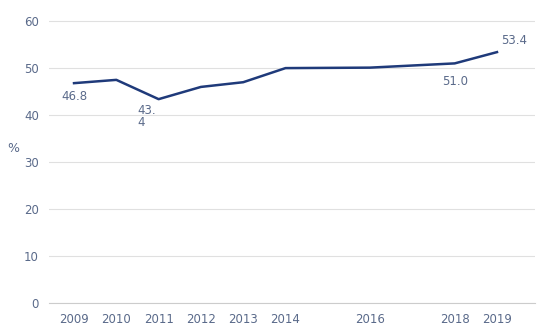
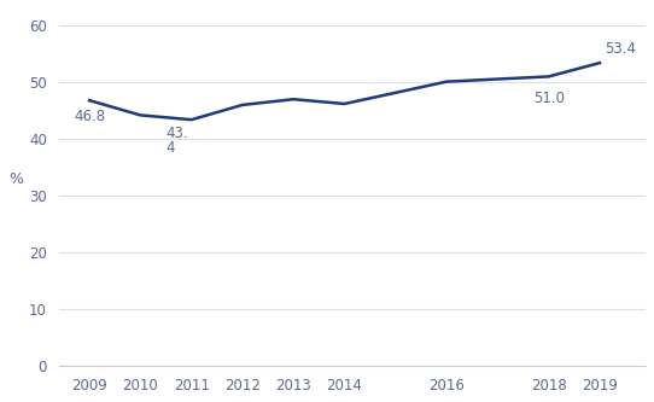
2010: 47.5 -> 44.2
2014: 50.0 -> 46.2
